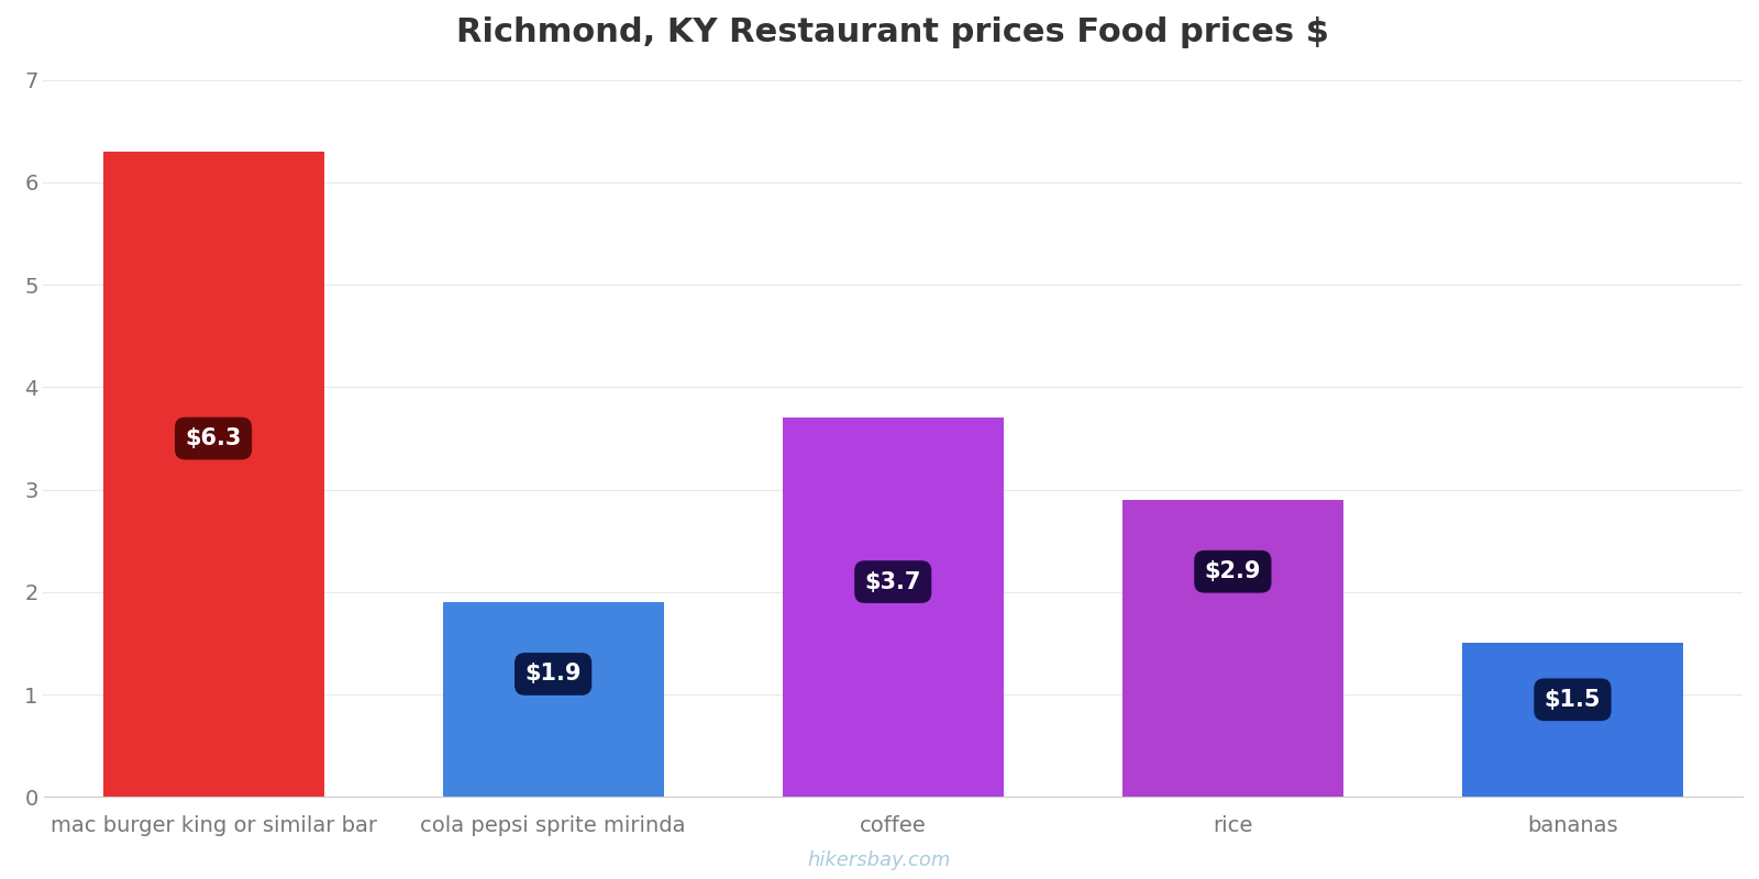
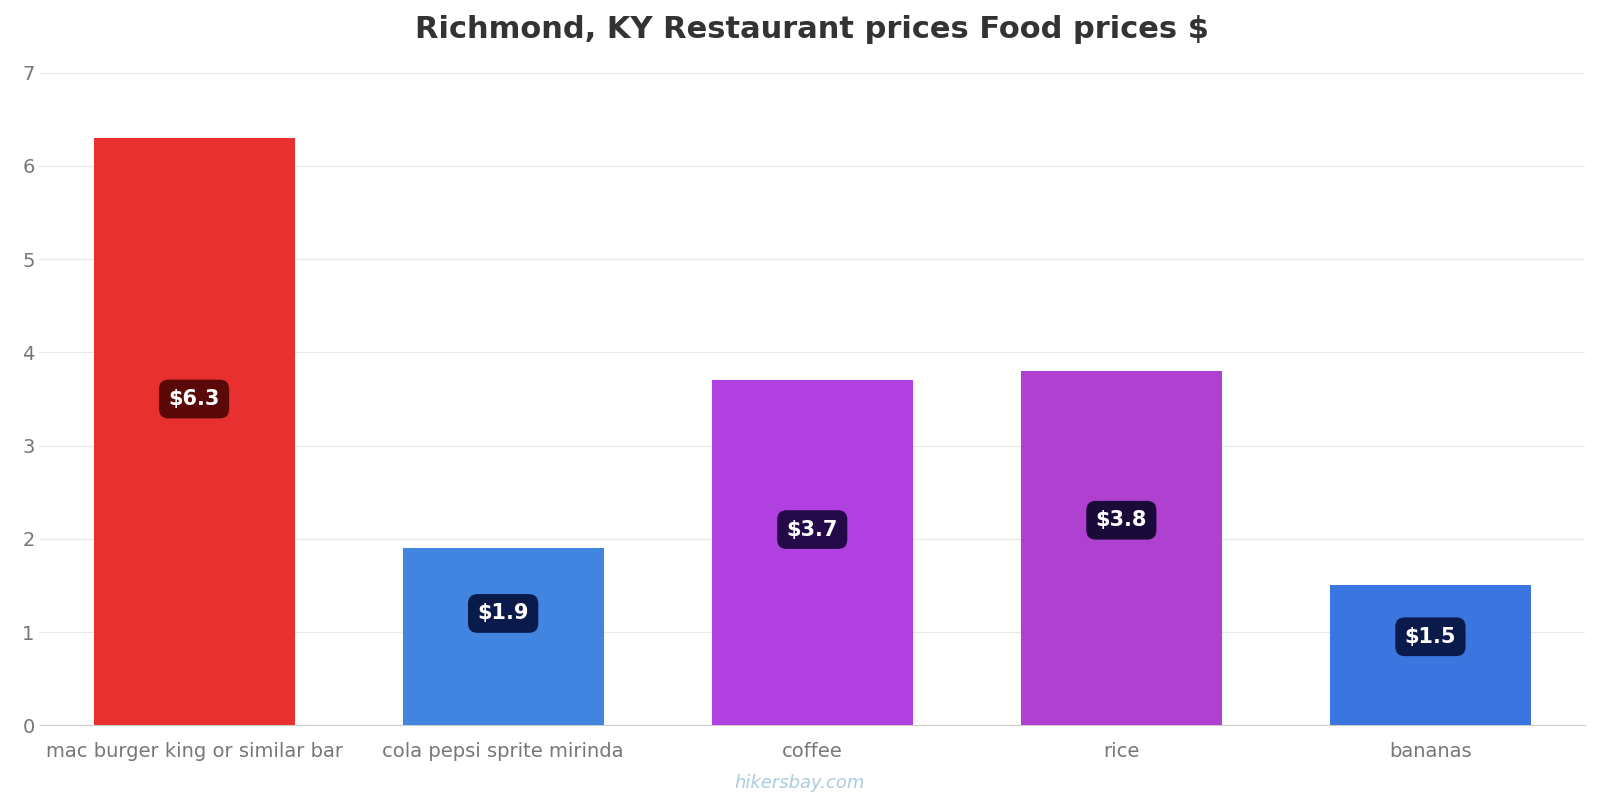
rice: $2.9 -> $3.8
